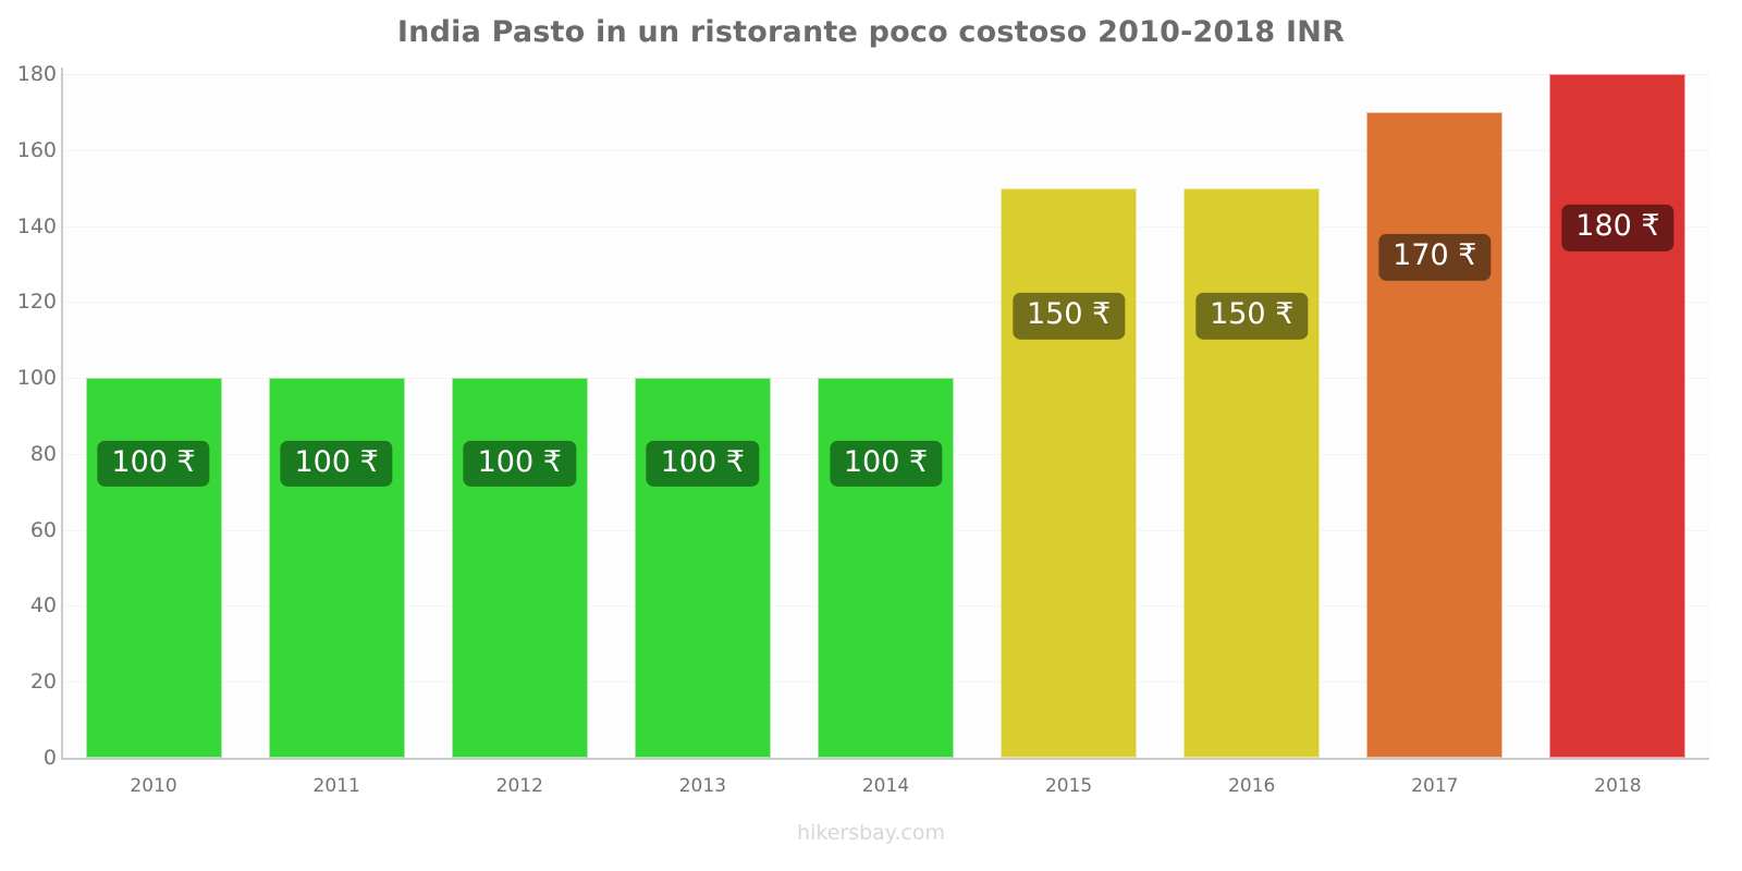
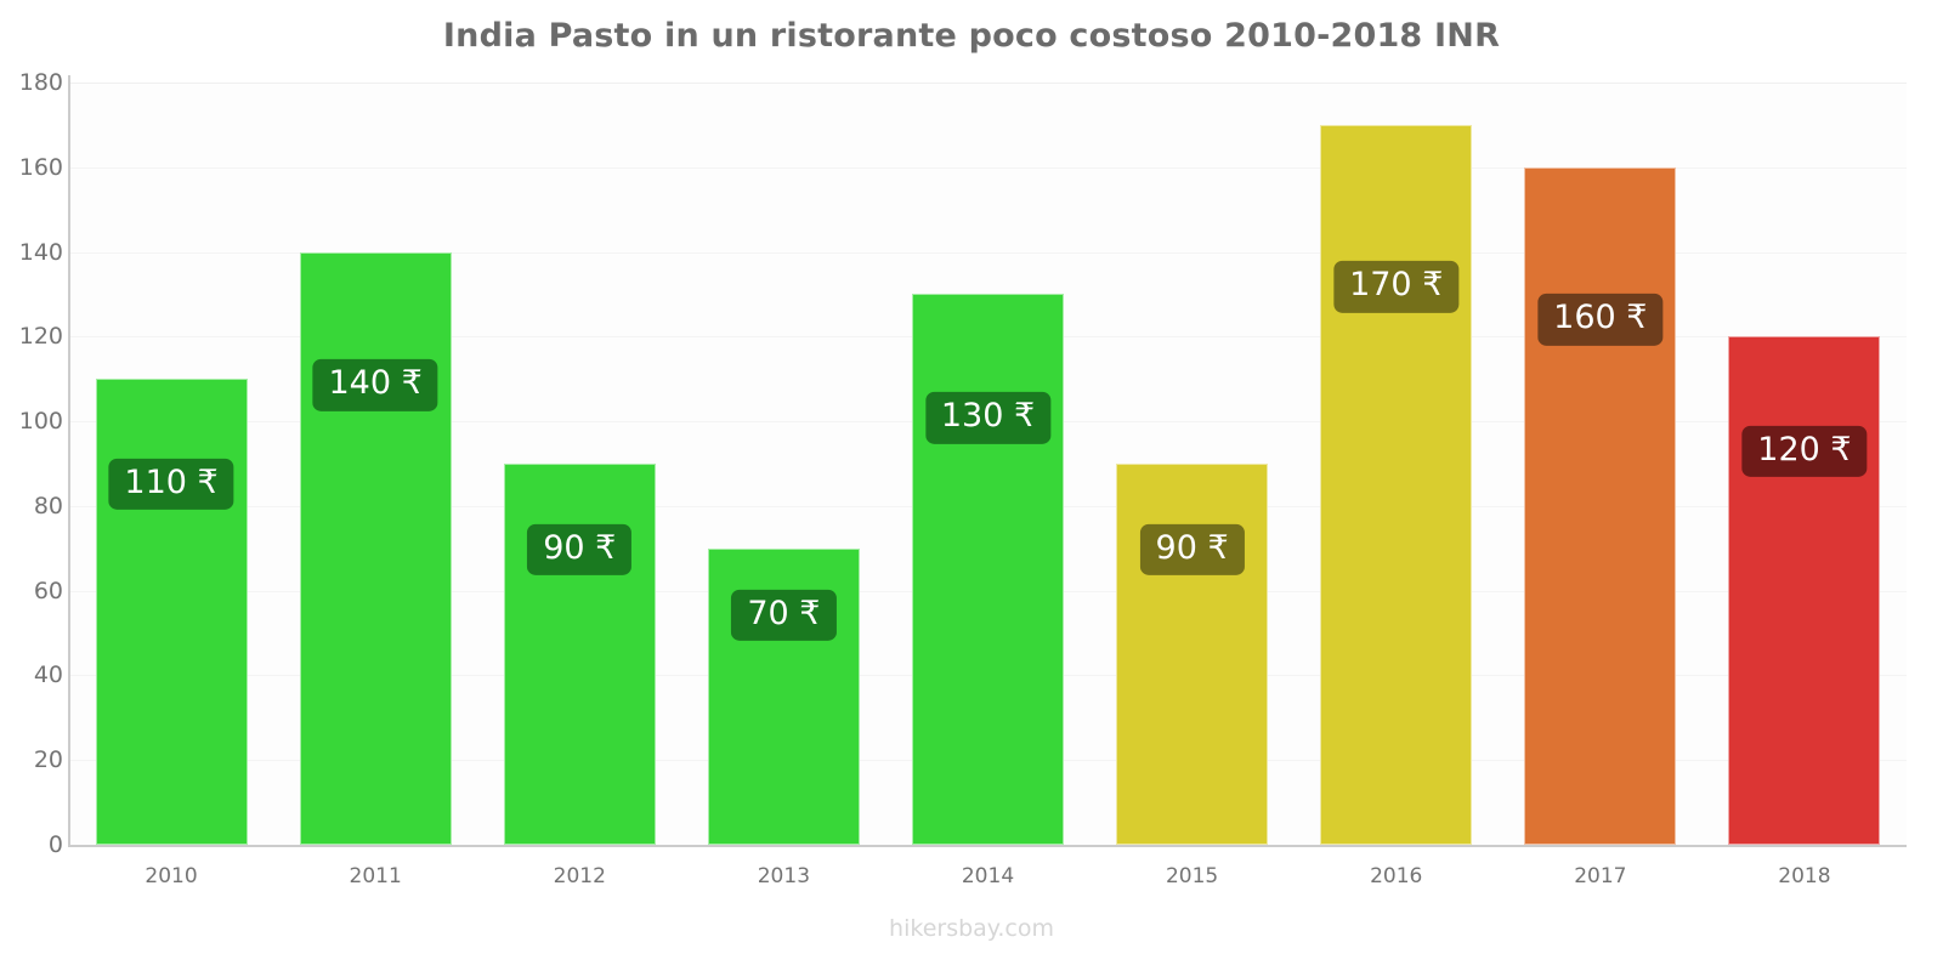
2010: 100 -> 110
2011: 100 -> 140
2012: 100 -> 90
2013: 100 -> 70
2014: 100 -> 130
2015: 150 -> 90
2016: 150 -> 170
2017: 170 -> 160
2018: 180 -> 120
